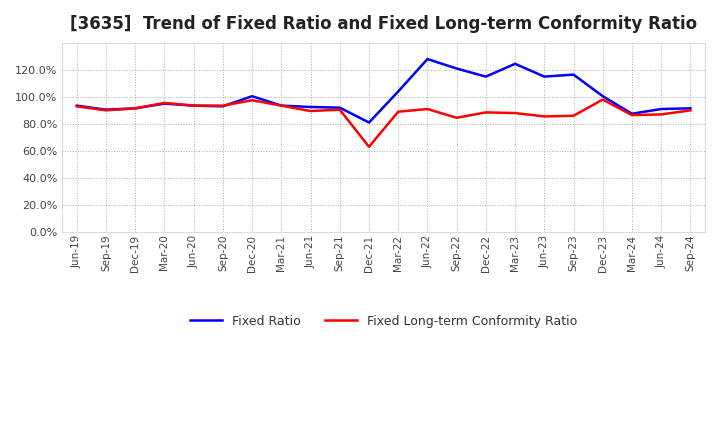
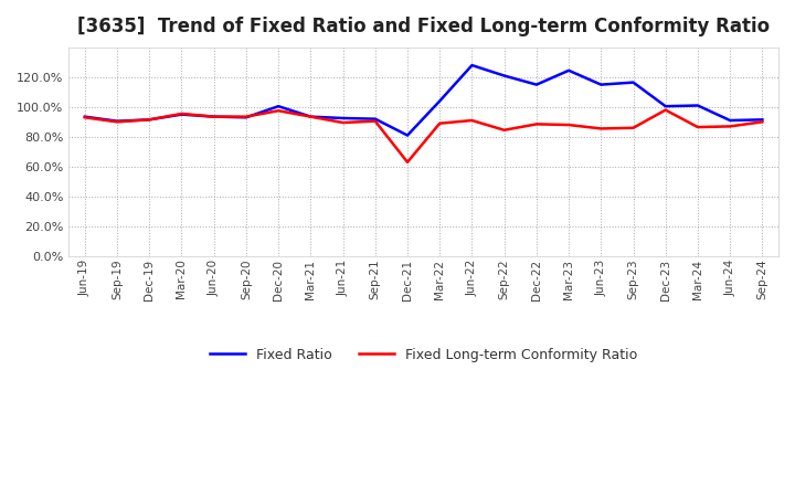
Fixed Ratio/Mar-24: 88% -> 101%
